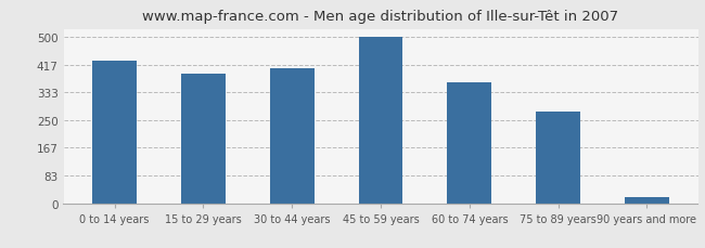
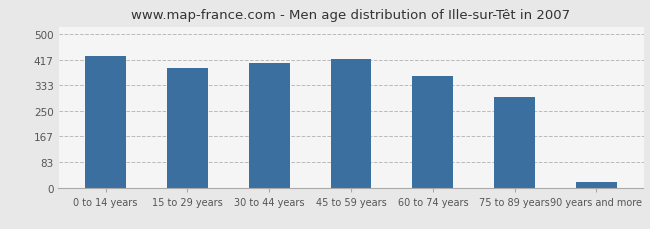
45 to 59 years: 500 -> 420
75 to 89 years: 275 -> 295
